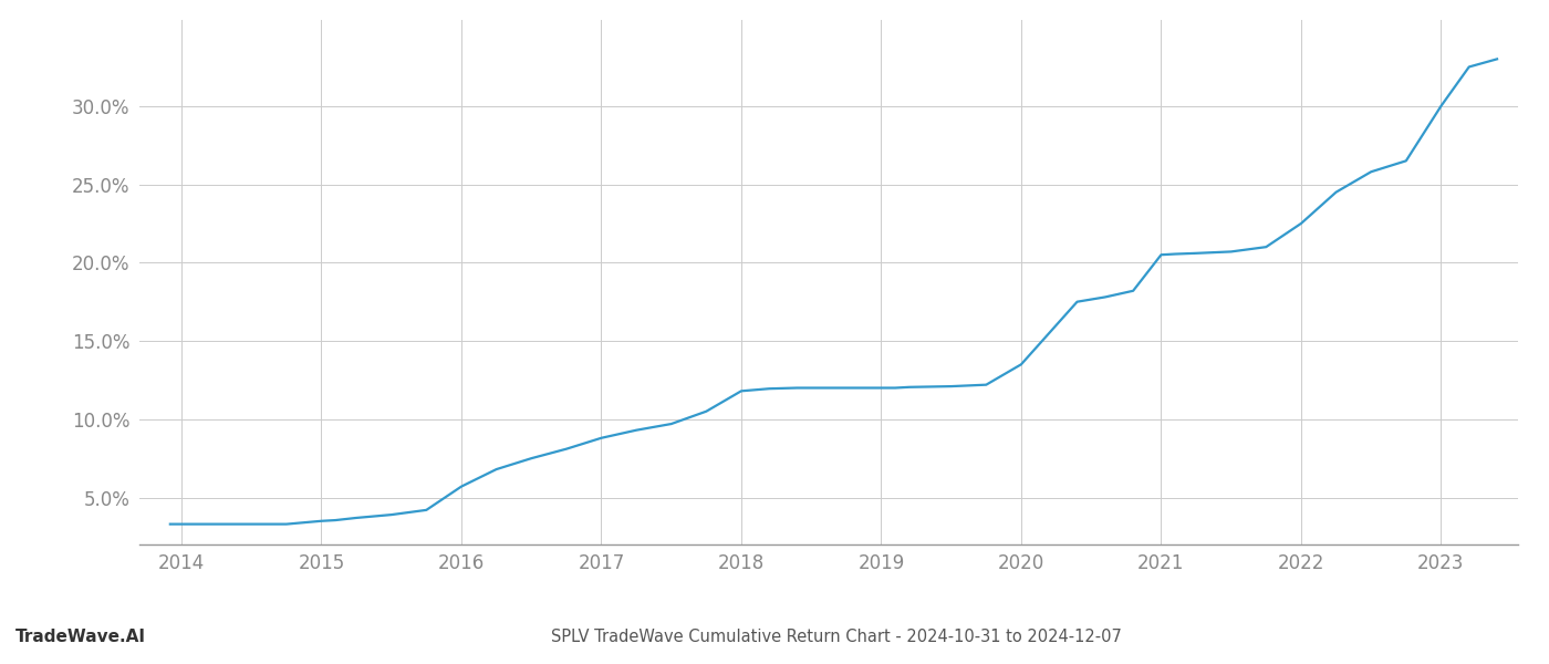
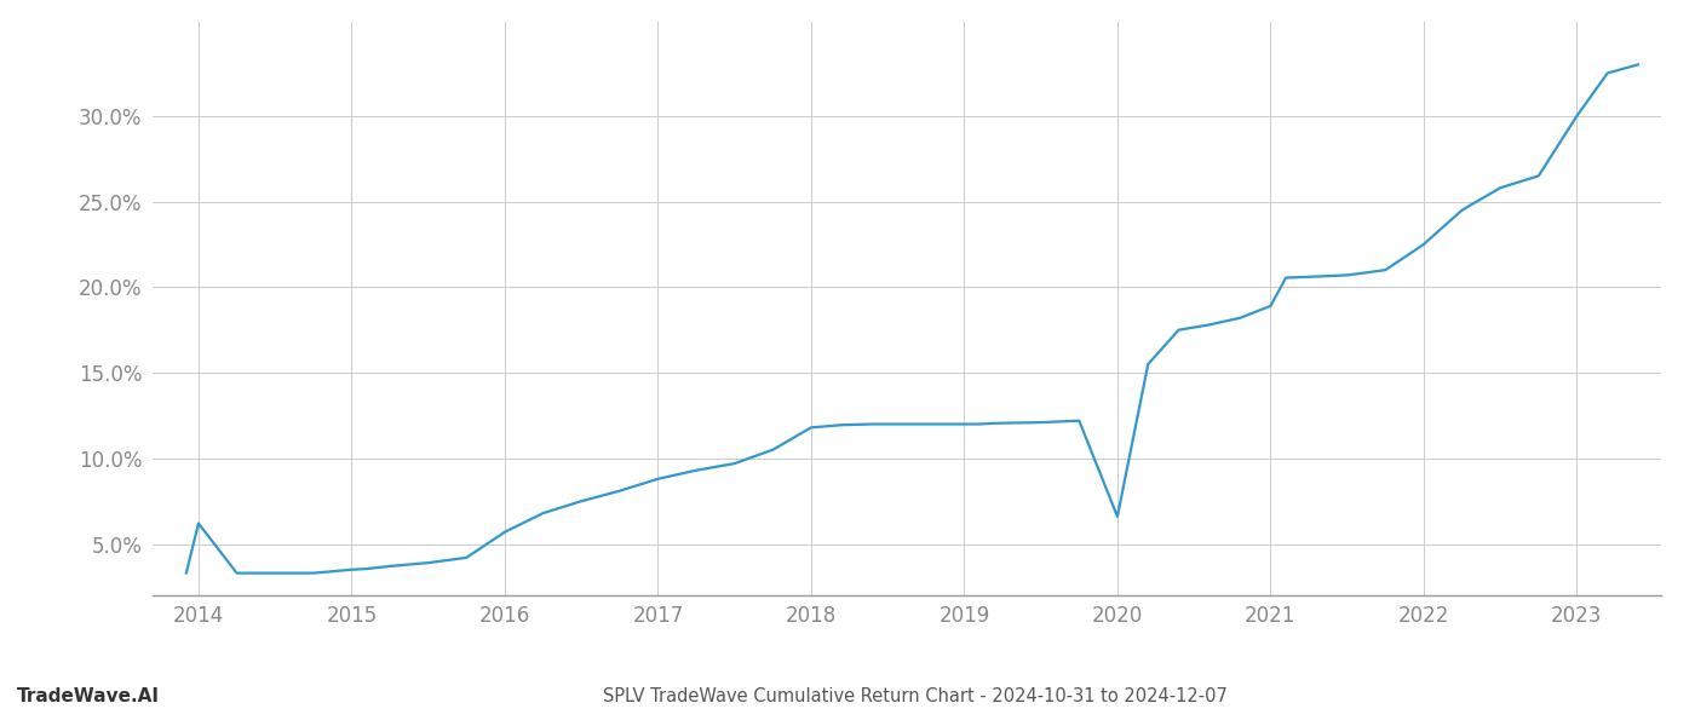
2014: 3.3% -> 6.2%
2020: 13.5% -> 6.6%
2021: 20.5% -> 18.9%
